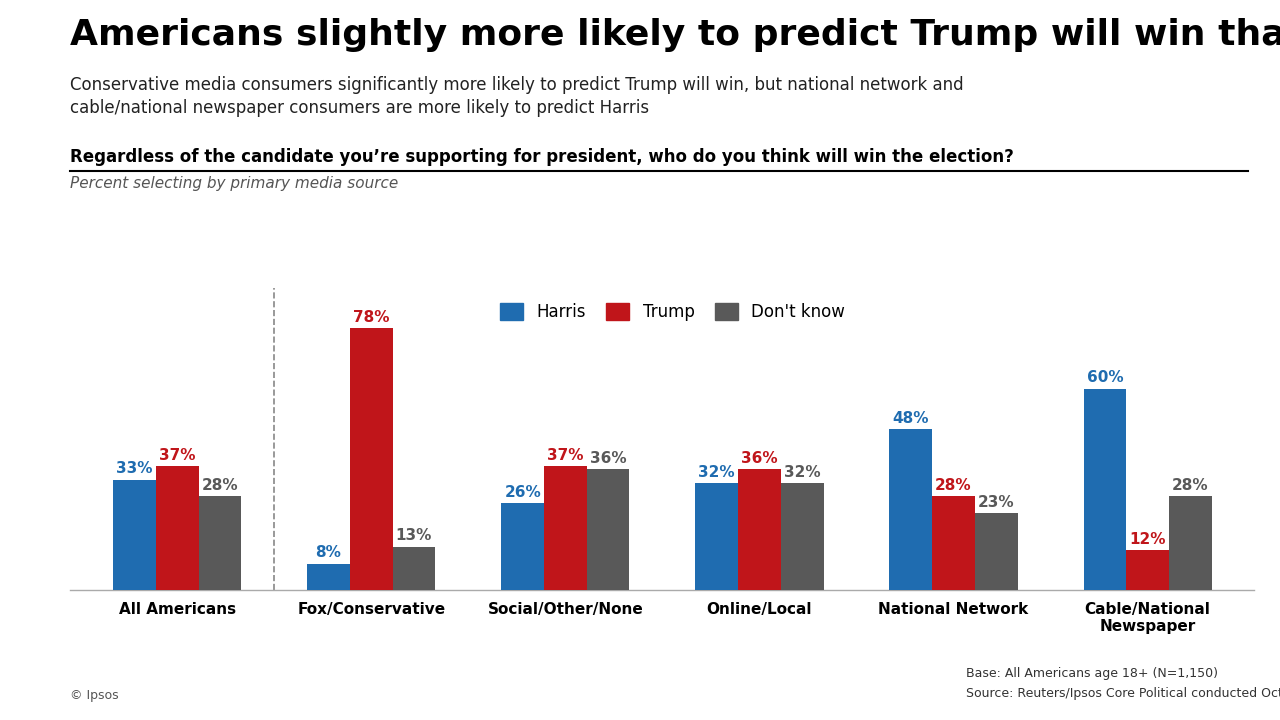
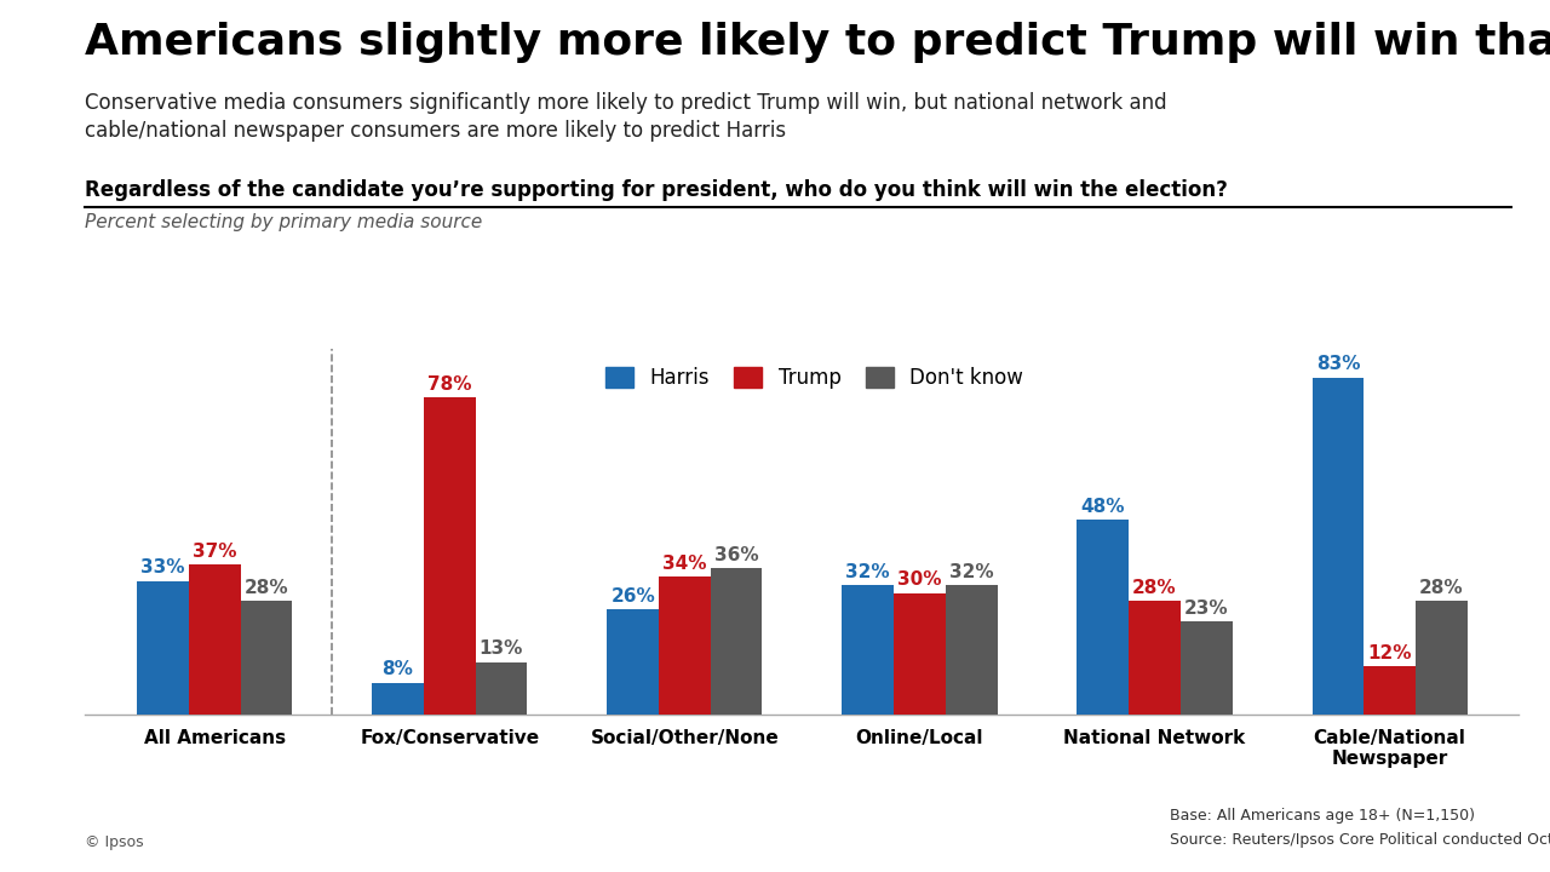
Trump/Social/Other/None: 37% -> 34%
Trump/Online/Local: 36% -> 30%
Harris/Cable/National Newspaper: 60% -> 83%
